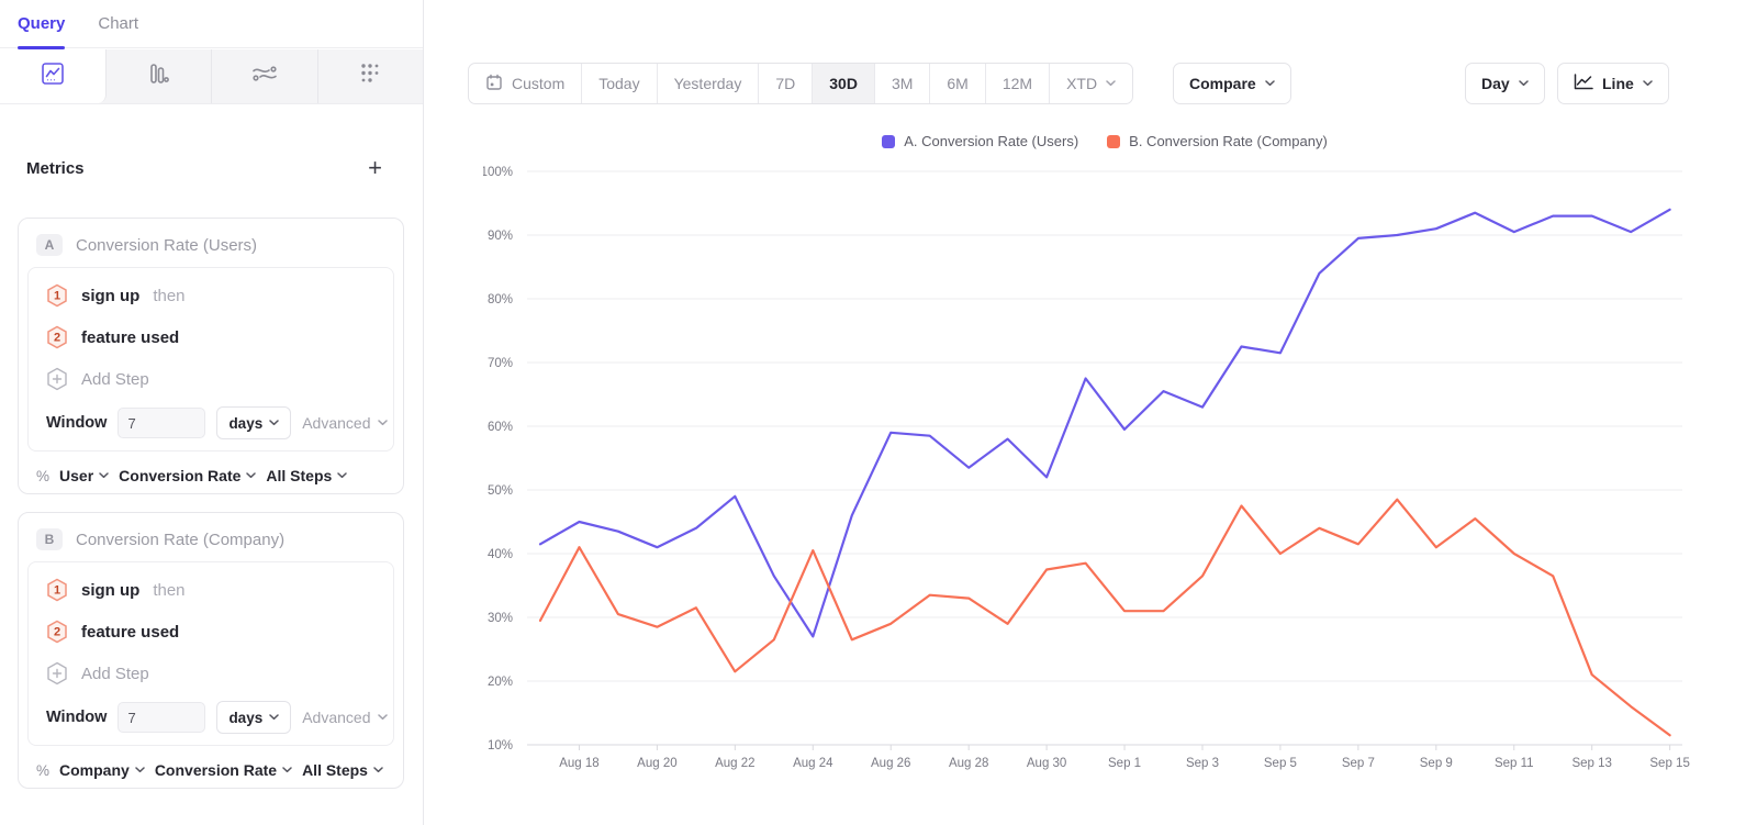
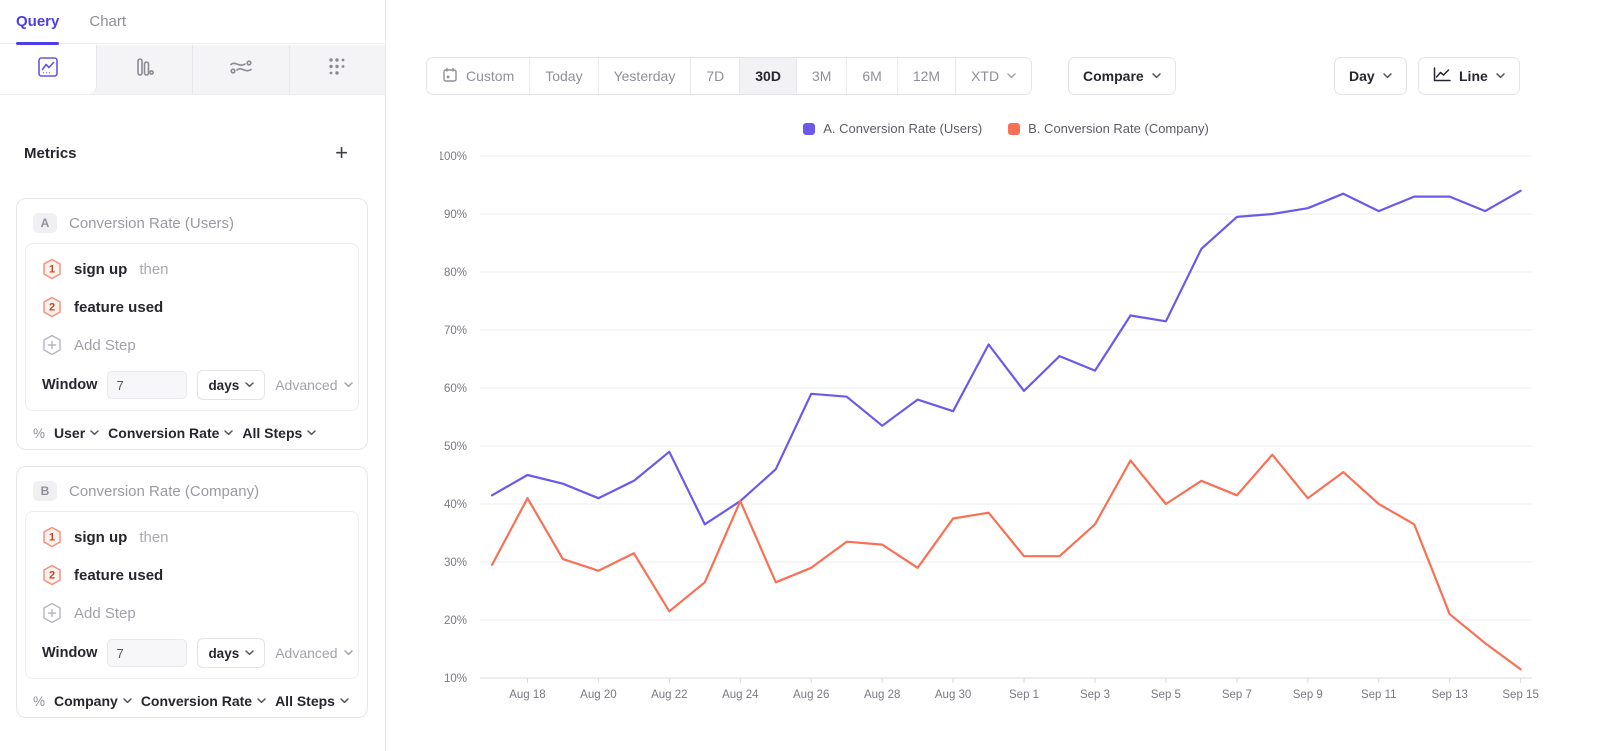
A. Conversion Rate (Users)/Aug 24: 27% -> 40%
A. Conversion Rate (Users)/Aug 30: 52% -> 56%
